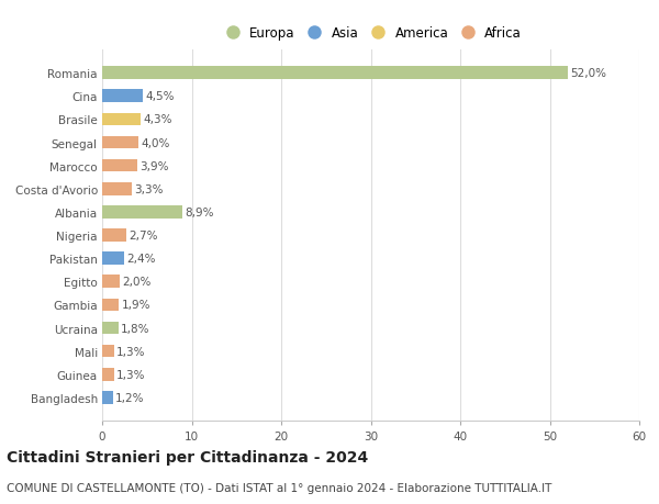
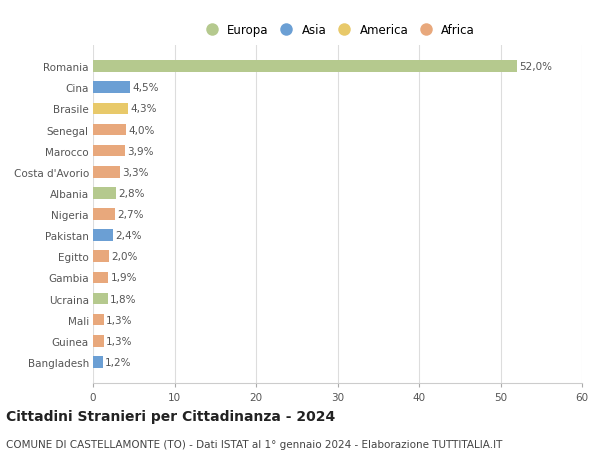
Albania: 8,9% -> 2,8%
